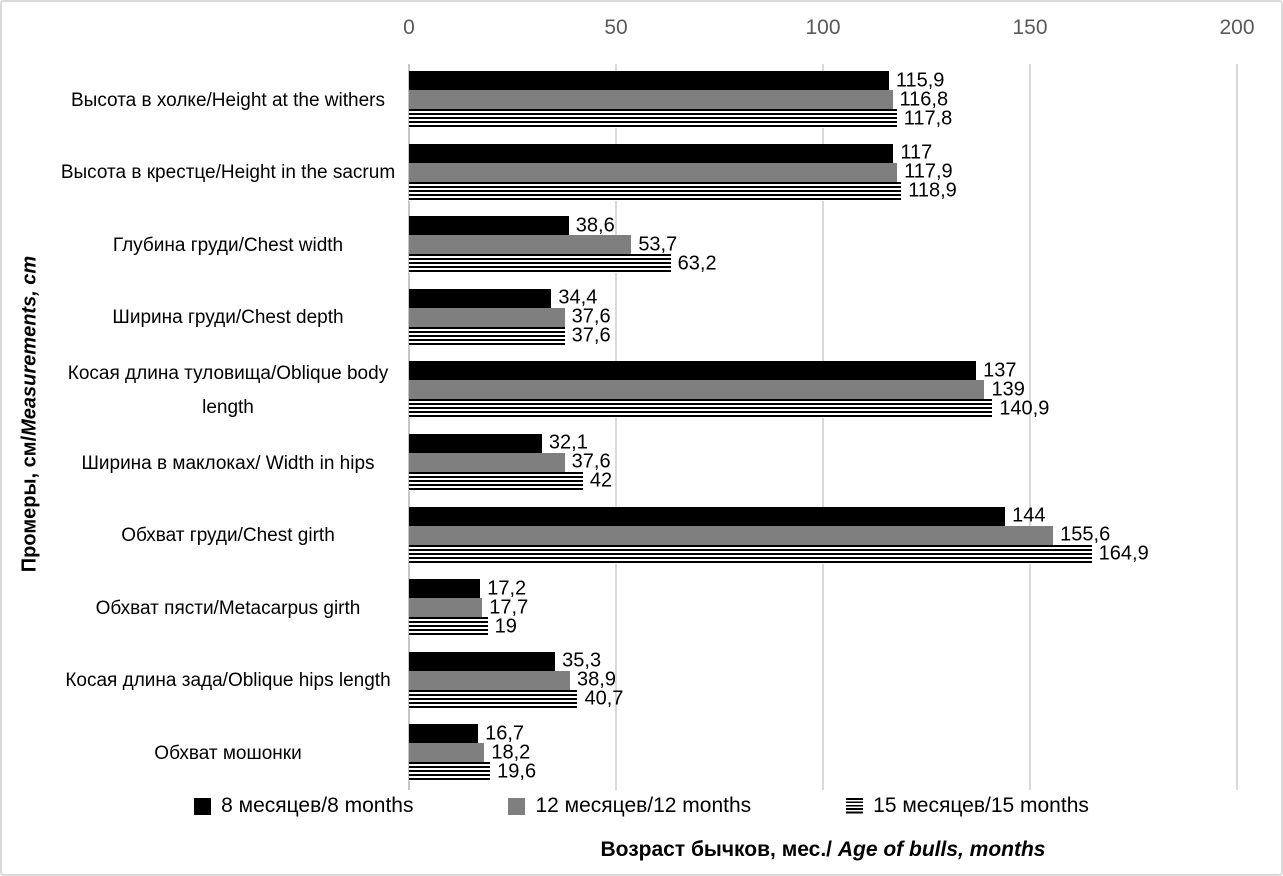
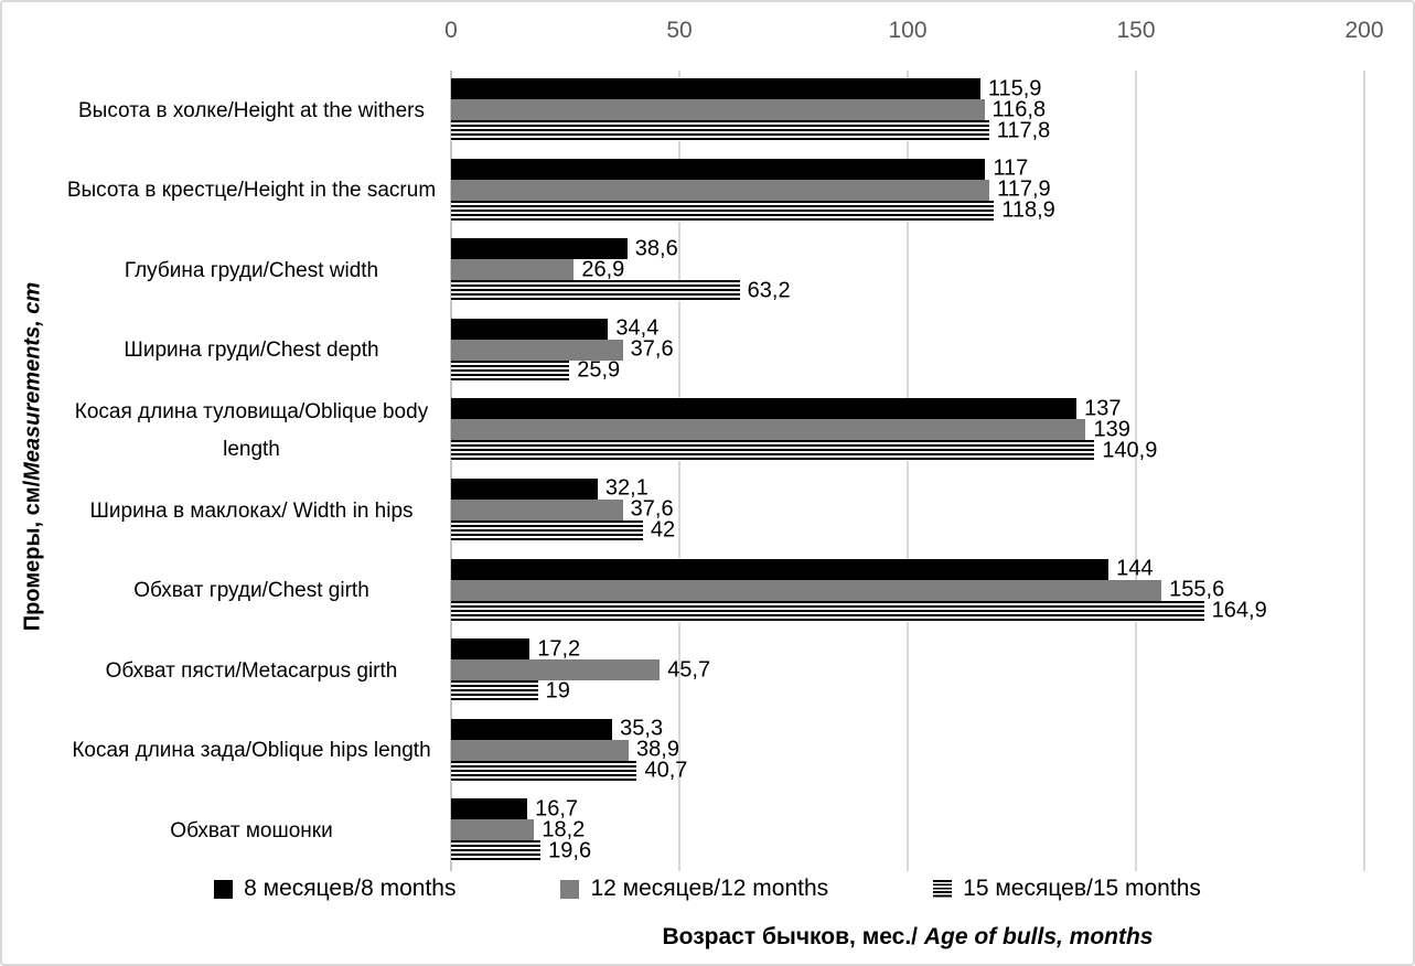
12 месяцев/12 months/Глубина груди/Chest width: 53,7 -> 26,9
15 месяцев/15 months/Ширина груди/Chest depth: 37,6 -> 25,9
12 месяцев/12 months/Обхват пясти/Metacarpus girth: 17,7 -> 45,7
